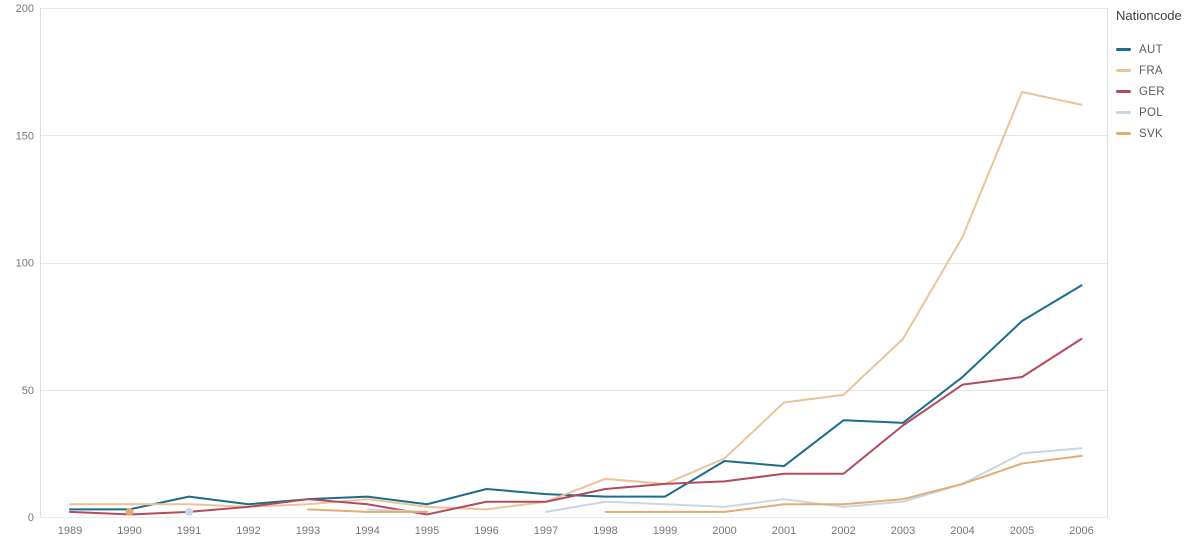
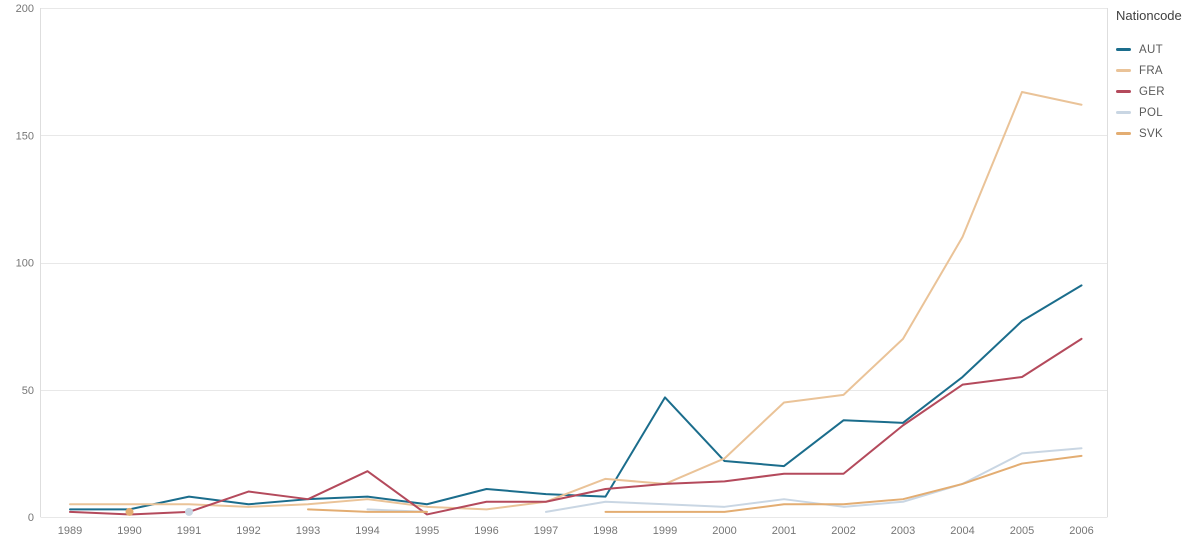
GER/1992: 4 -> 10
GER/1994: 5 -> 18
AUT/1999: 8 -> 47
